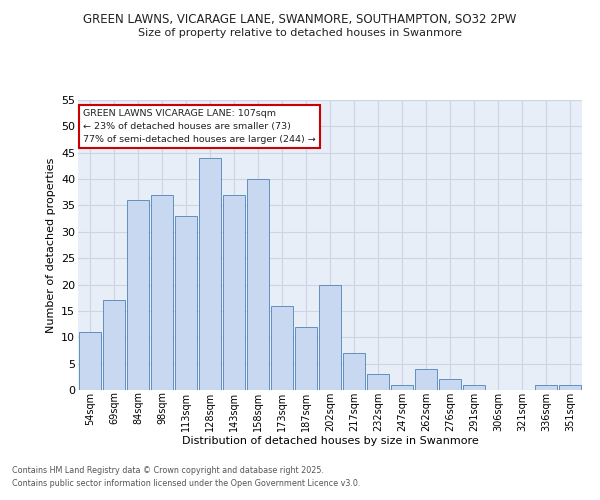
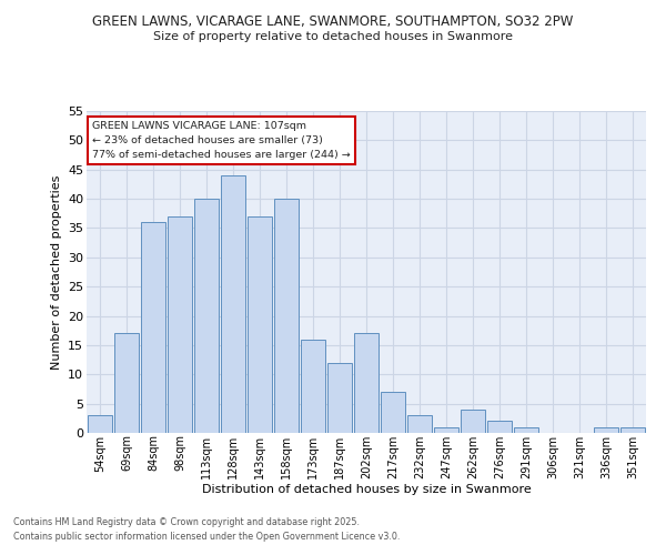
54sqm: 11 -> 3
113sqm: 33 -> 40
202sqm: 20 -> 17
